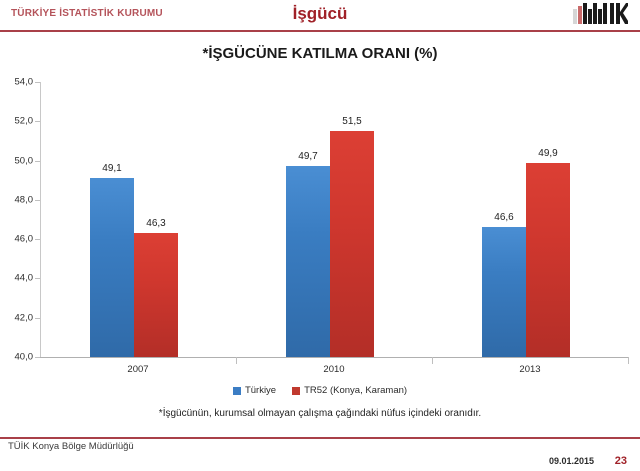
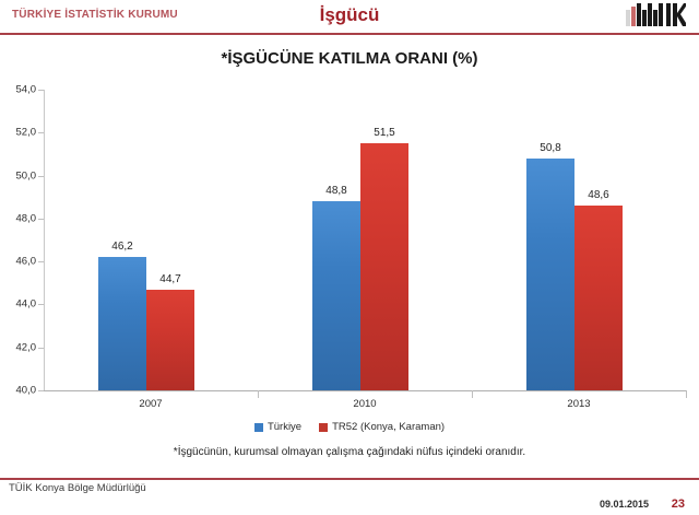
Türkiye/2007: 49,1 -> 46,2
TR52 (Konya, Karaman)/2007: 46,3 -> 44,7
Türkiye/2010: 49,7 -> 48,8
Türkiye/2013: 46,6 -> 50,8
TR52 (Konya, Karaman)/2013: 49,9 -> 48,6
